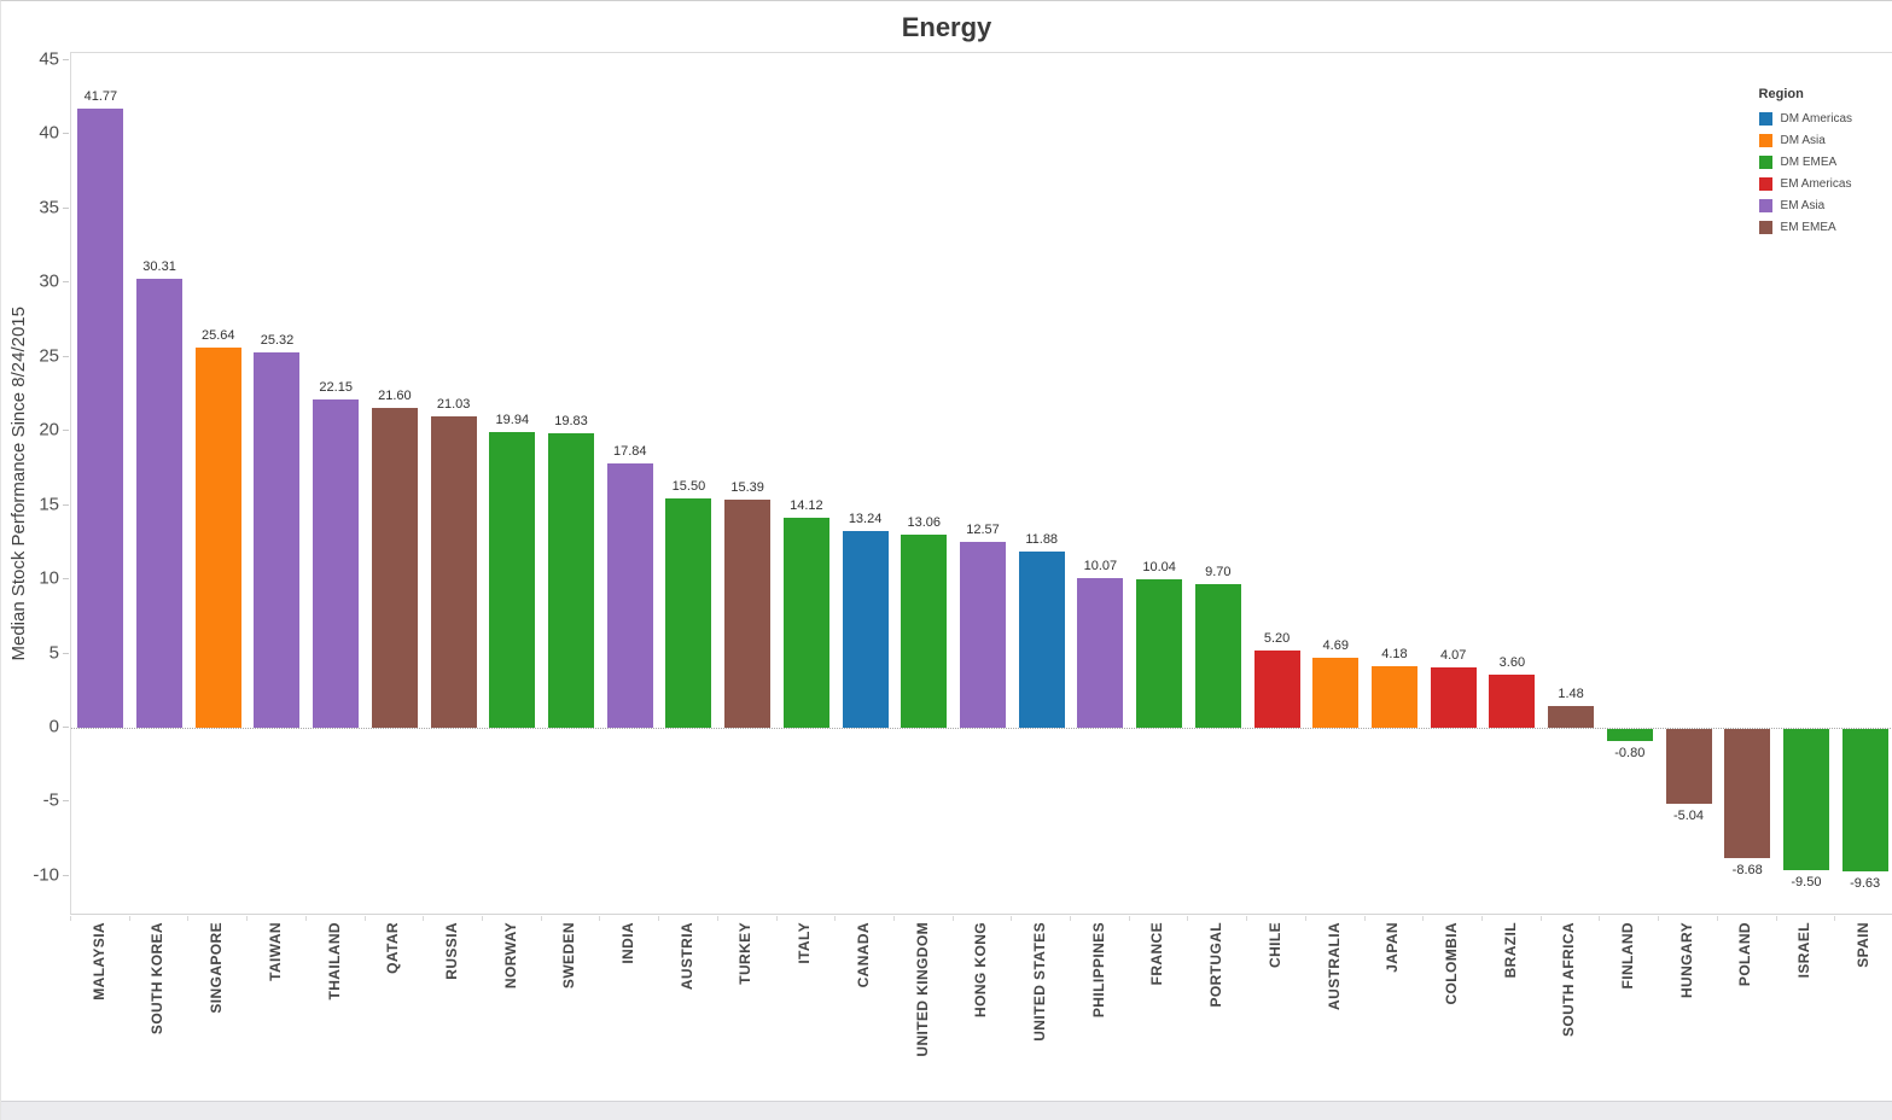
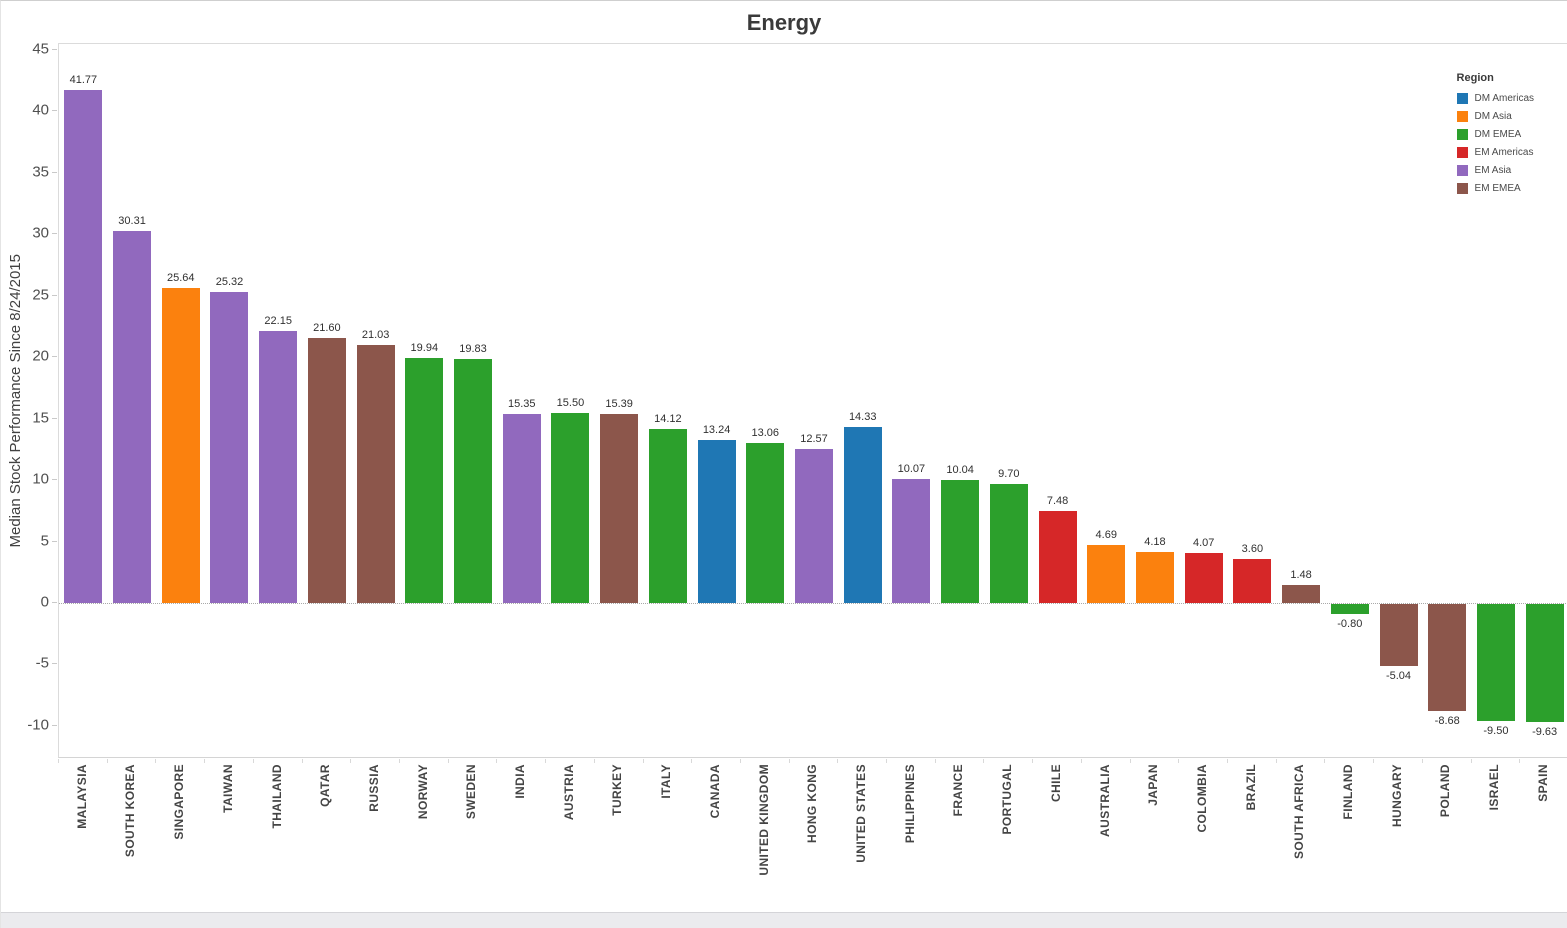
INDIA: 17.84 -> 15.35
UNITED STATES: 11.88 -> 14.33
CHILE: 5.20 -> 7.48
